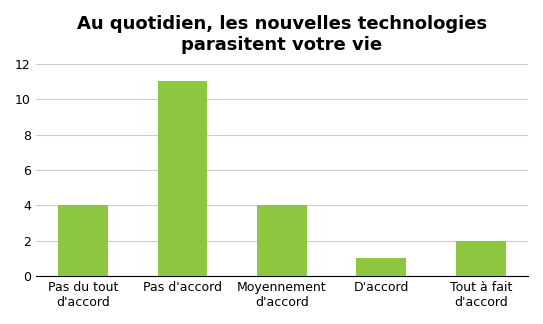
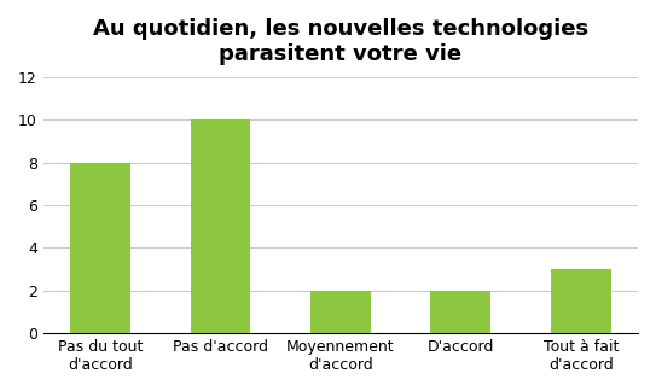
Pas du tout d'accord: 4 -> 8
Pas d'accord: 11 -> 10
Moyennement d'accord: 4 -> 2
D'accord: 1 -> 2
Tout à fait d'accord: 2 -> 3
